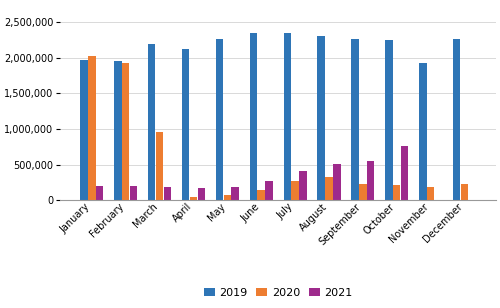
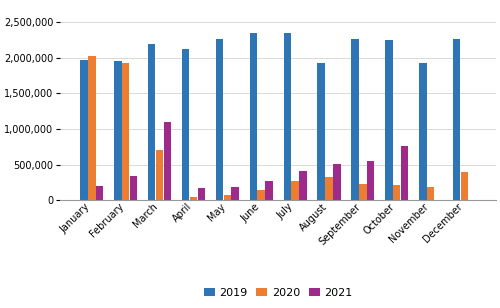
2021/February: 200,000 -> 340,000
2020/March: 960,000 -> 700,000
2021/March: 180,000 -> 1,100,000
2019/August: 2,300,000 -> 1,920,000
2020/December: 230,000 -> 400,000
